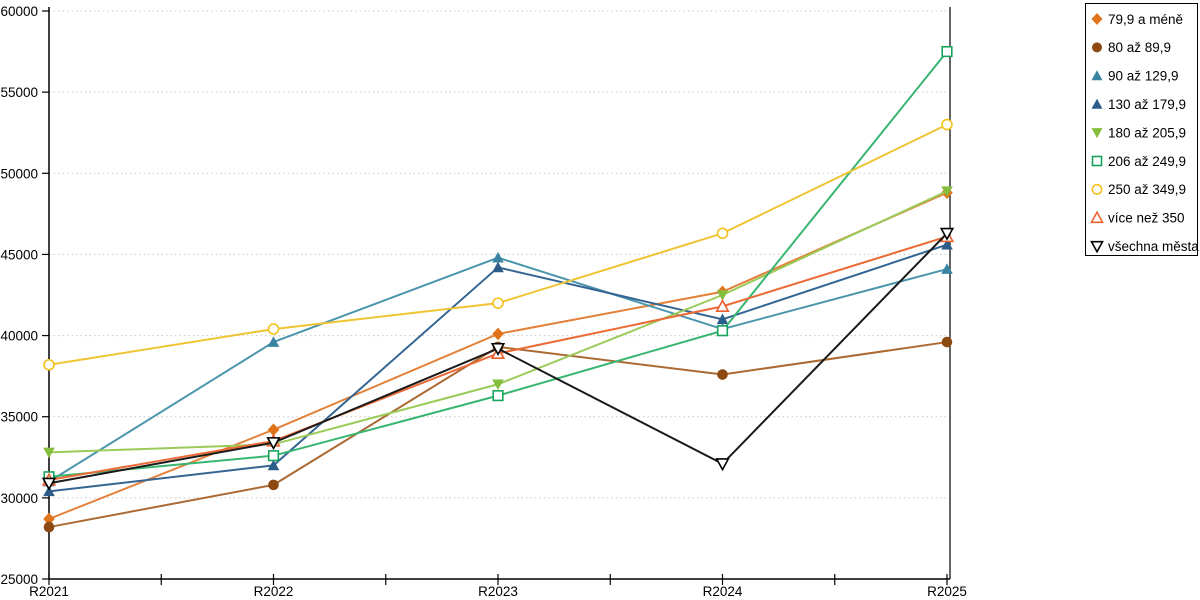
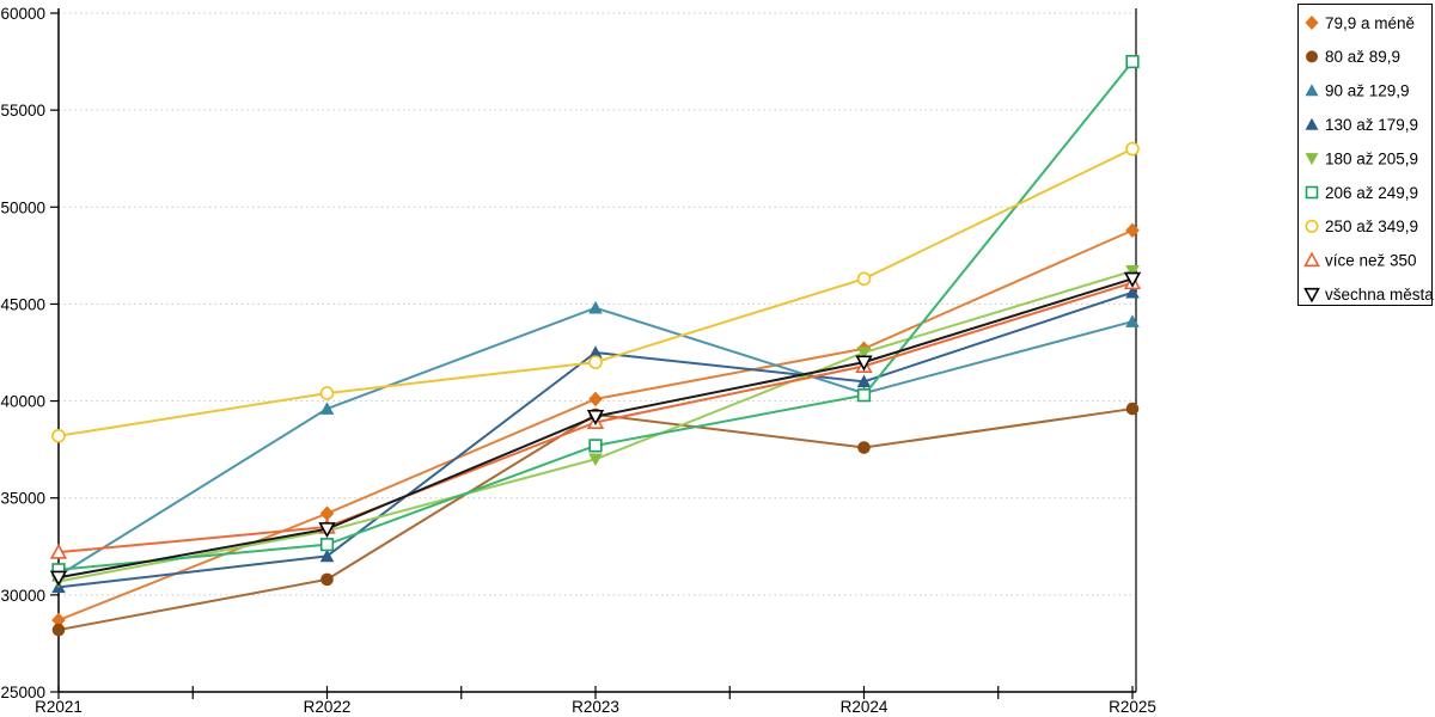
180 až 205,9/R2021: 32800 -> 30700
více než 350/R2021: 31100 -> 32200
130 až 179,9/R2023: 44200 -> 42500
206 až 249,9/R2023: 36300 -> 37700
všechna města/R2024: 32100 -> 42000
180 až 205,9/R2025: 48900 -> 46700
